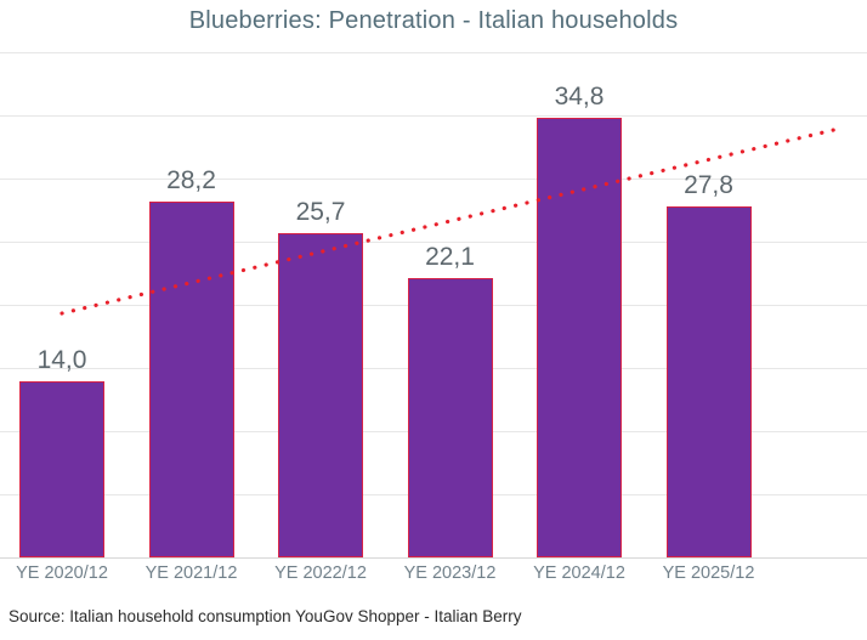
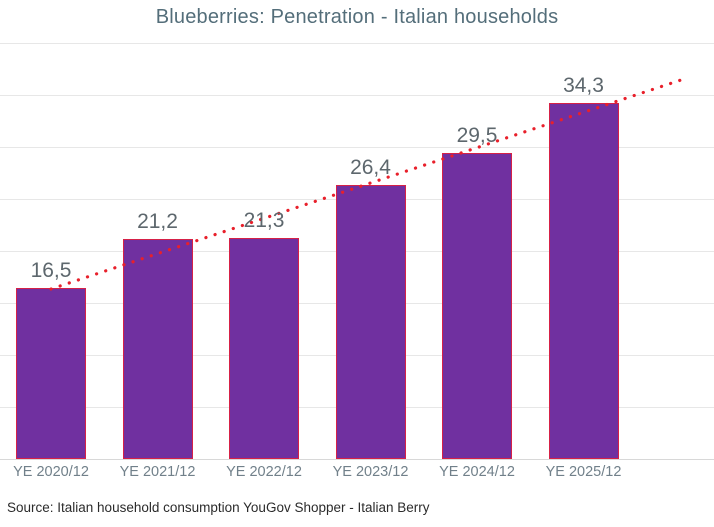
YE 2020/12: 14,0 -> 16,5
YE 2021/12: 28,2 -> 21,2
YE 2022/12: 25,7 -> 21,3
YE 2023/12: 22,1 -> 26,4
YE 2024/12: 34,8 -> 29,5
YE 2025/12: 27,8 -> 34,3
